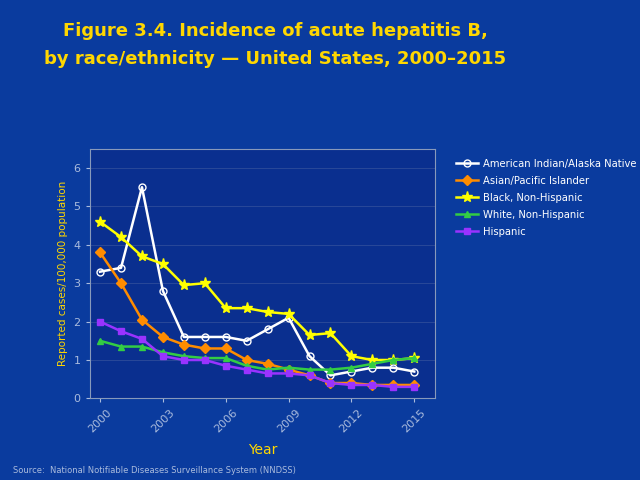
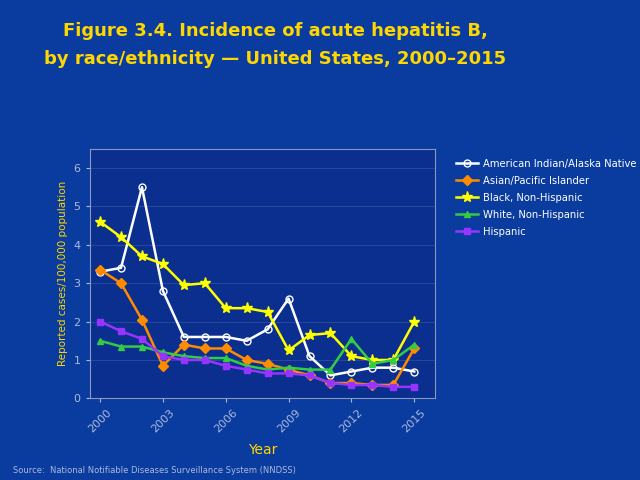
Asian/Pacific Islander/2000: 3.80 -> 3.35
Asian/Pacific Islander/2003: 1.60 -> 0.85
American Indian/Alaska Native/2009: 2.1 -> 2.6
Black, Non-Hispanic/2009: 2.20 -> 1.25
White, Non-Hispanic/2012: 0.80 -> 1.55
Asian/Pacific Islander/2015: 0.35 -> 1.30
Black, Non-Hispanic/2015: 1.05 -> 2.00
White, Non-Hispanic/2015: 1.05 -> 1.40
